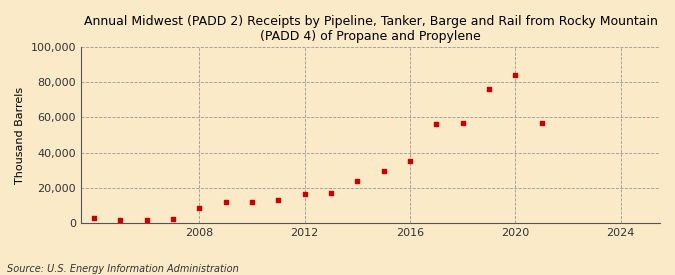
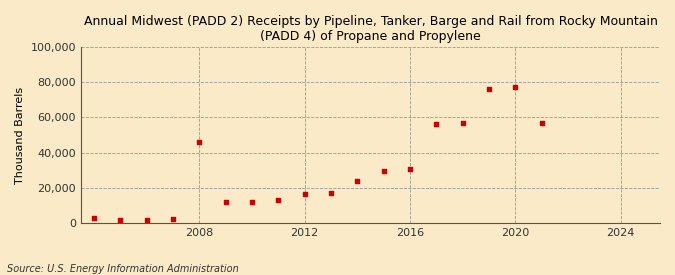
2008: 8,000 -> 46,000
2016: 35,000 -> 31,000
2020: 84,000 -> 77,000
